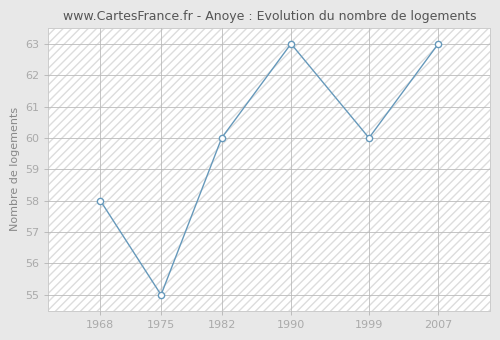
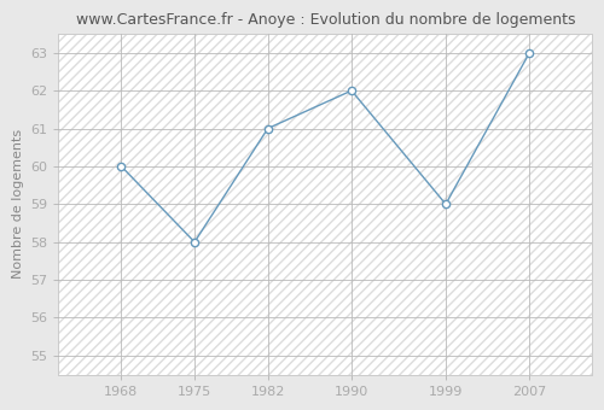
1968: 58 -> 60
1975: 55 -> 58
1982: 60 -> 61
1990: 63 -> 62
1999: 60 -> 59
